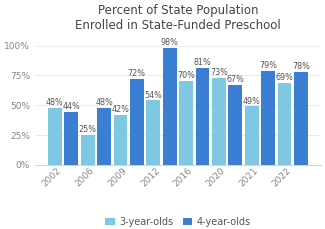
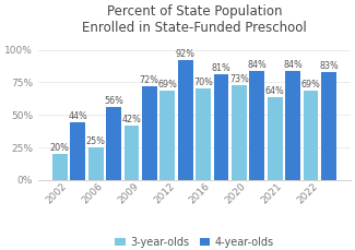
3-year-olds/2002: 48% -> 20%
4-year-olds/2006: 48% -> 56%
3-year-olds/2012: 54% -> 69%
4-year-olds/2012: 98% -> 92%
4-year-olds/2020: 67% -> 84%
3-year-olds/2021: 49% -> 64%
4-year-olds/2021: 79% -> 84%
4-year-olds/2022: 78% -> 83%
